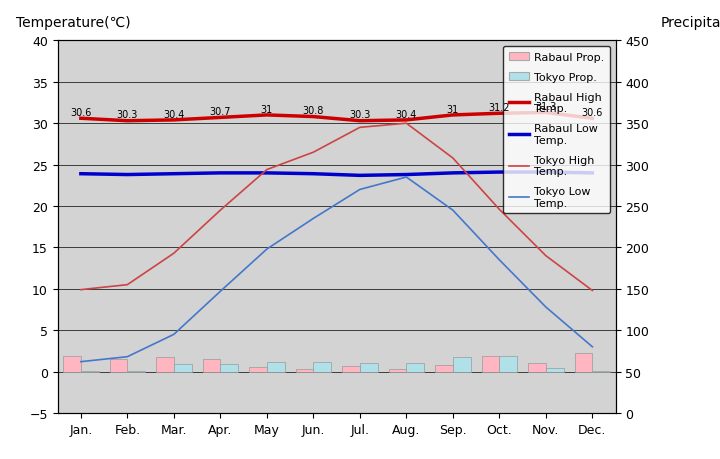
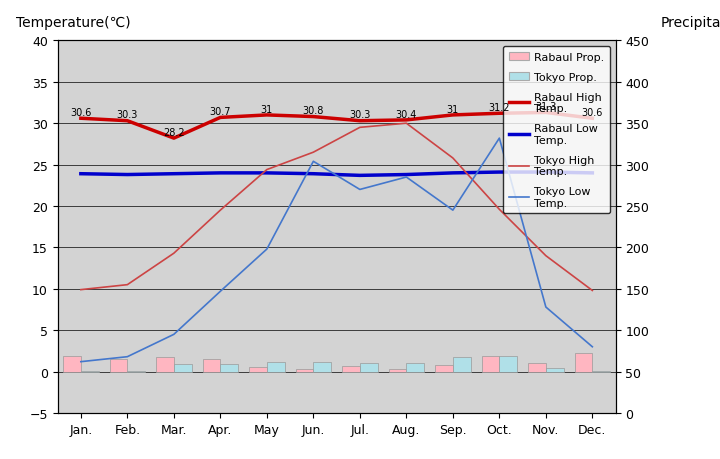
Rabaul High Temp./Mar.: 30.4 -> 28.2
Tokyo Low Temp./Jun.: 18.5 -> 25.4
Tokyo Low Temp./Oct.: 13.5 -> 28.2
